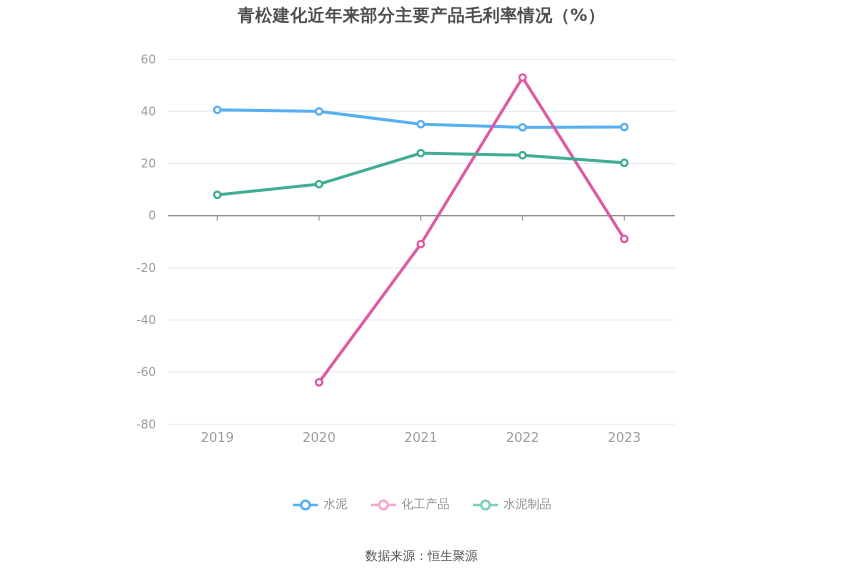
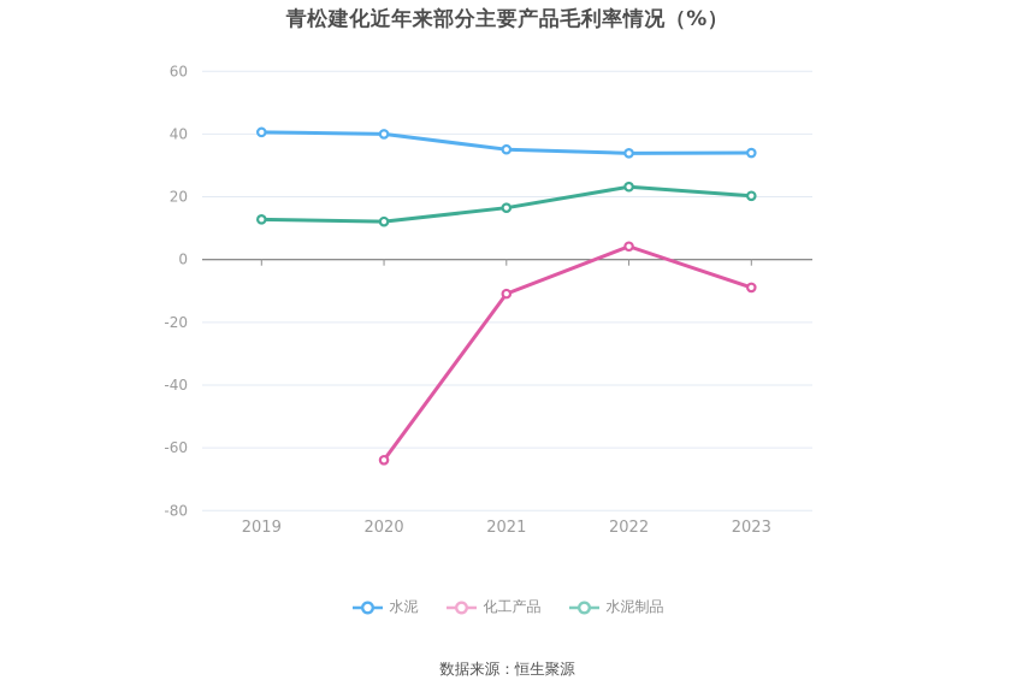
水泥制品/2019: 8 -> 13
水泥制品/2021: 24 -> 16
化工产品/2022: 53 -> 4
